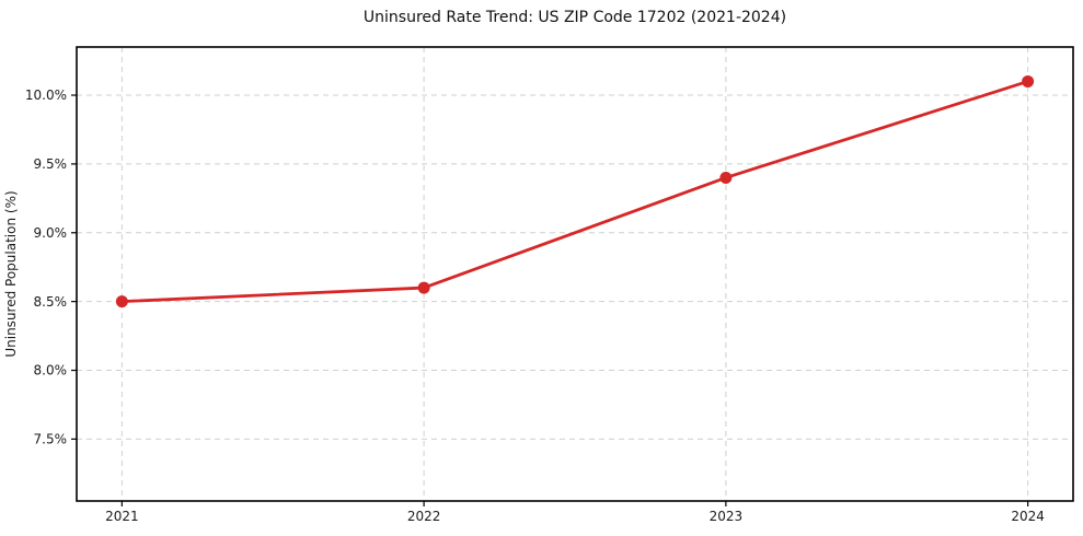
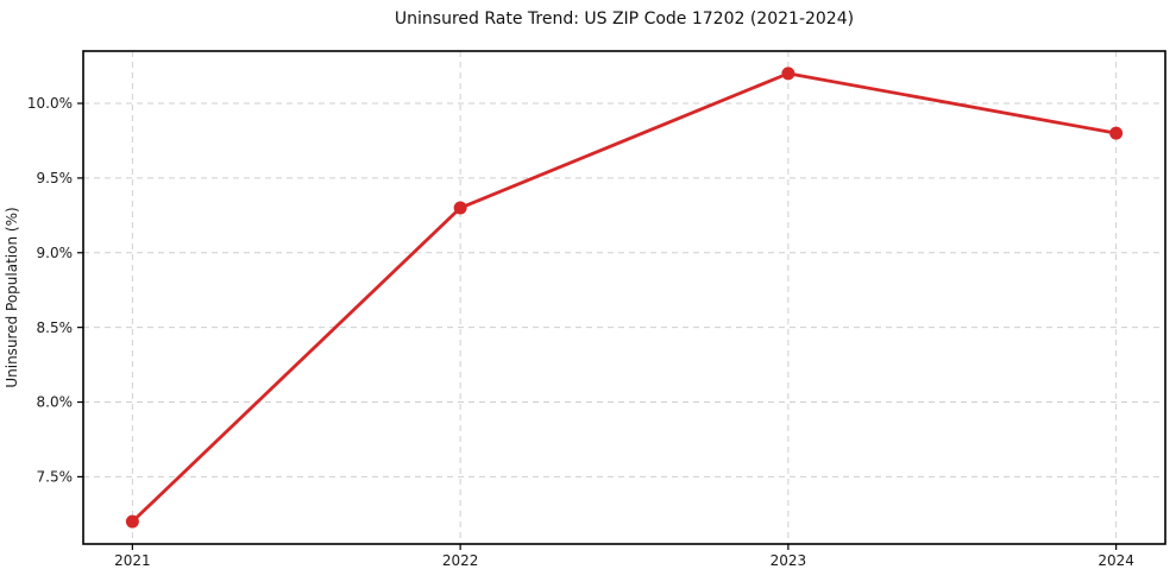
2021: 8.5% -> 7.2%
2022: 8.6% -> 9.3%
2023: 9.4% -> 10.2%
2024: 10.1% -> 9.8%
